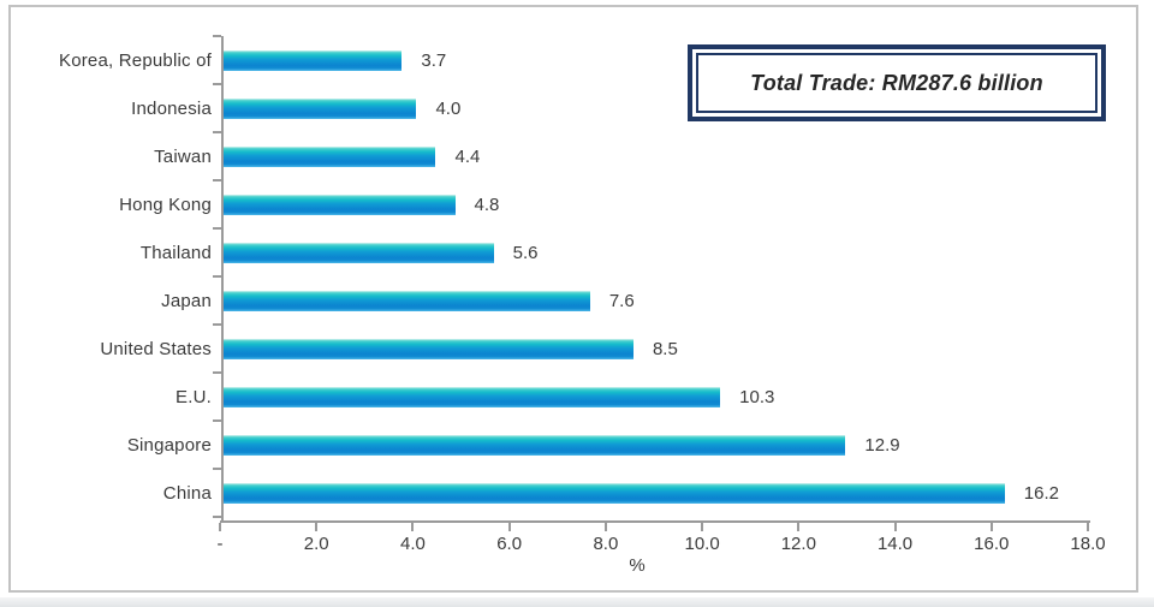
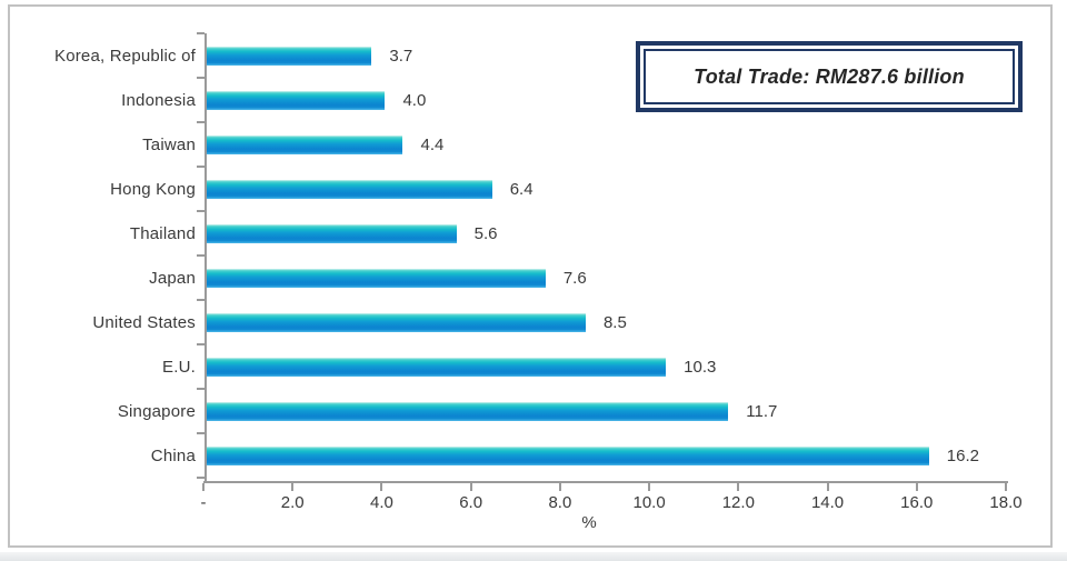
Hong Kong: 4.8 -> 6.4
Singapore: 12.9 -> 11.7
